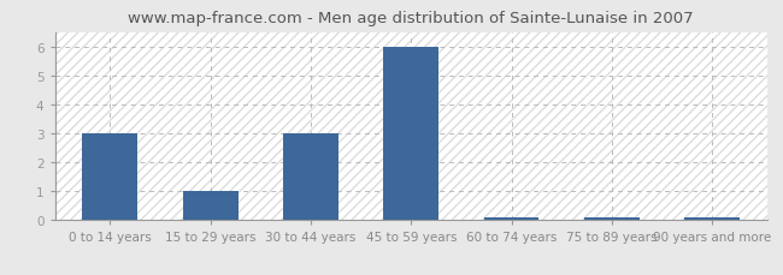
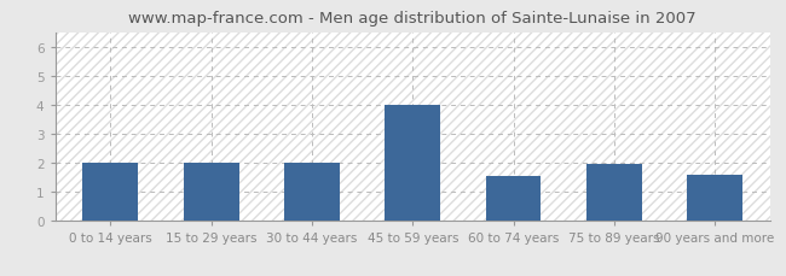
0 to 14 years: 3.00 -> 2.00
15 to 29 years: 1.00 -> 2.00
30 to 44 years: 3.00 -> 2.00
45 to 59 years: 6.00 -> 4.00
60 to 74 years: 0.07 -> 1.55
75 to 89 years: 0.07 -> 1.95
90 years and more: 0.07 -> 1.60
